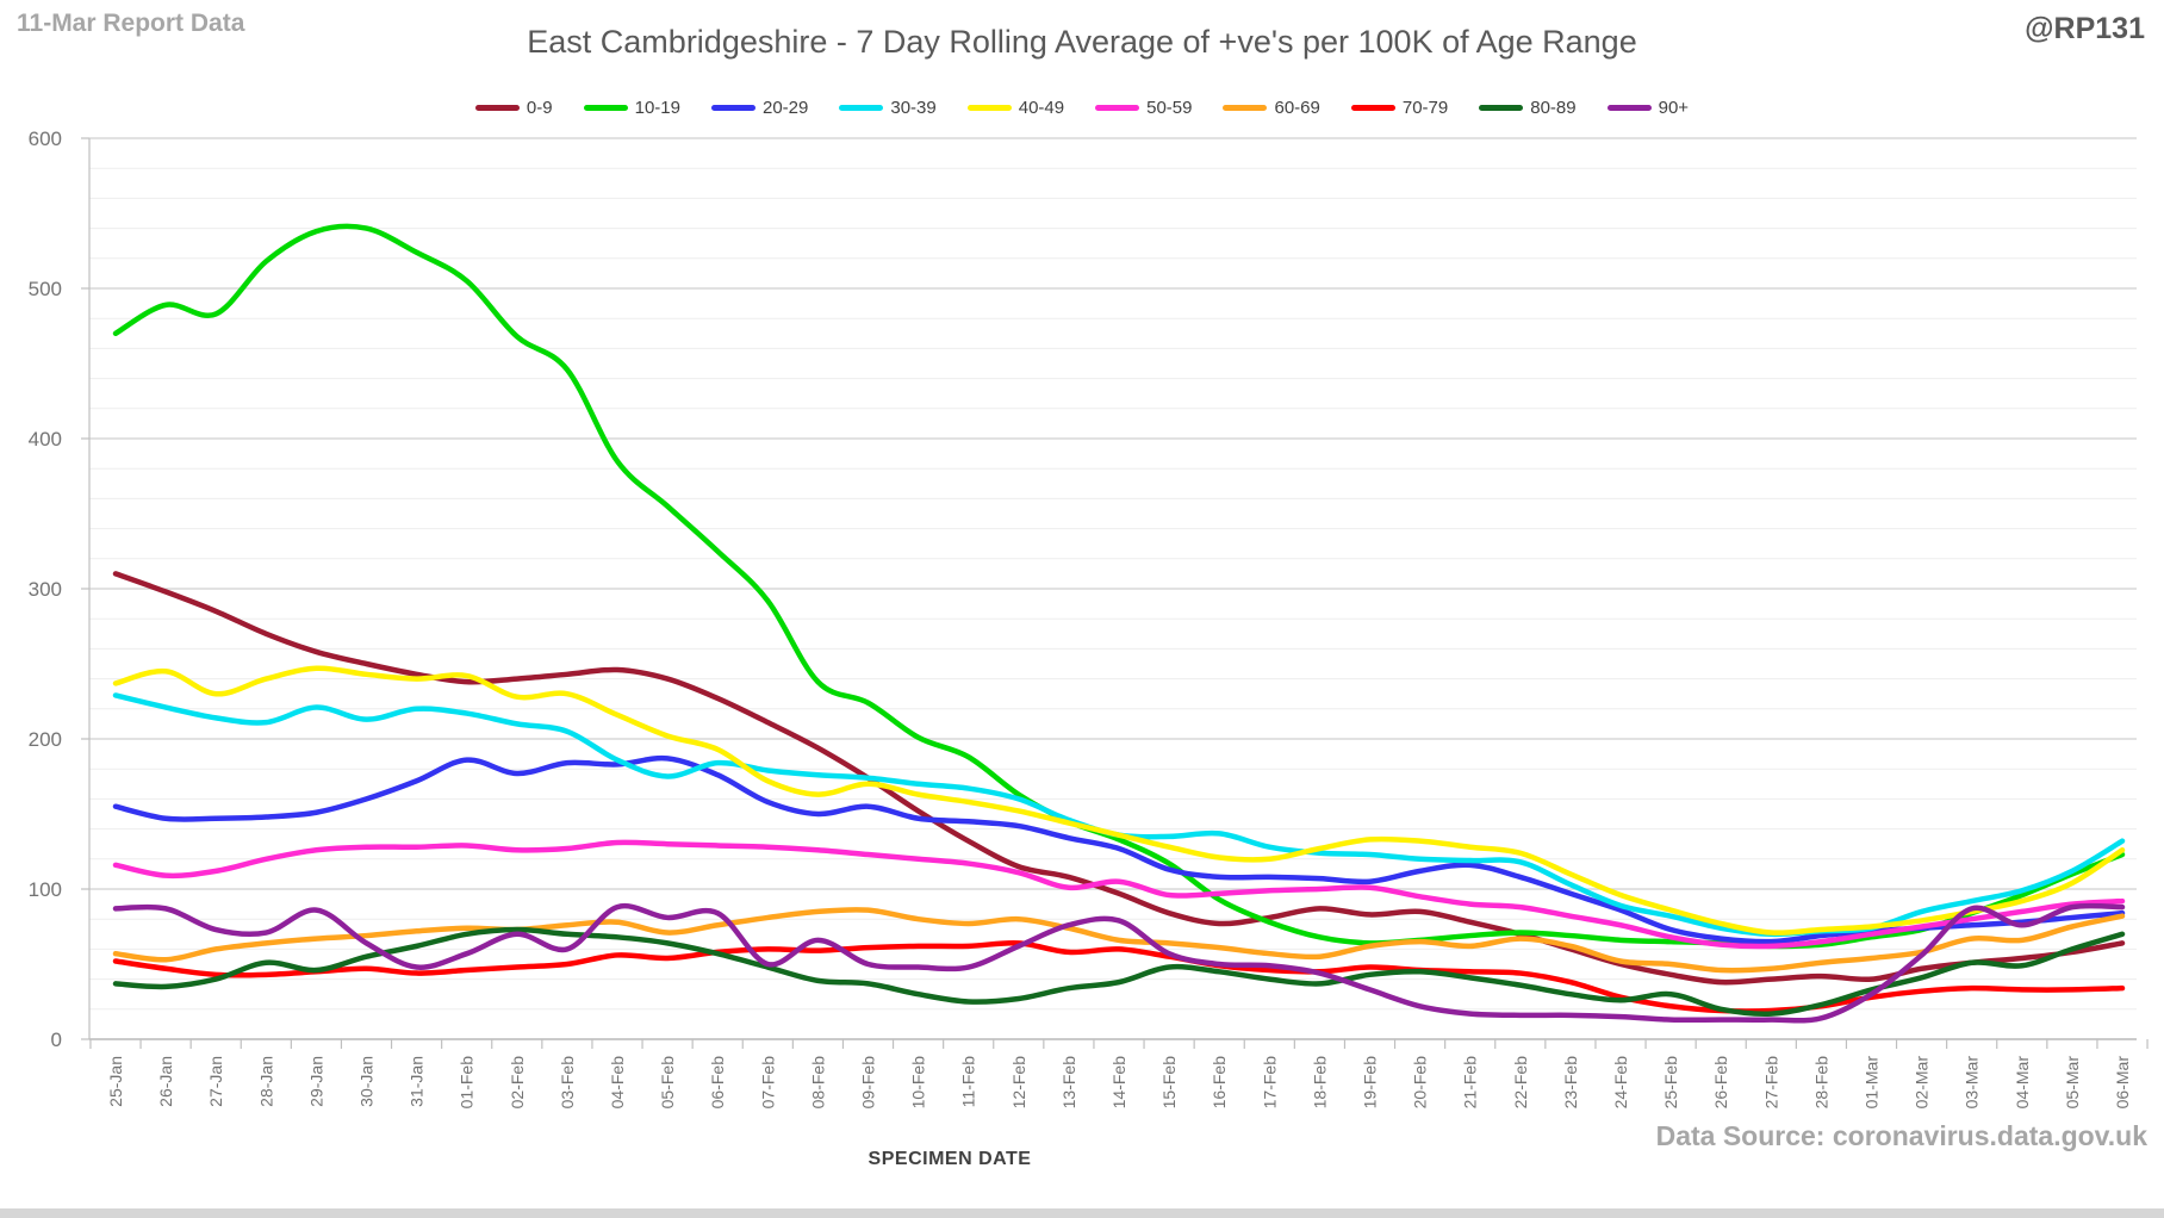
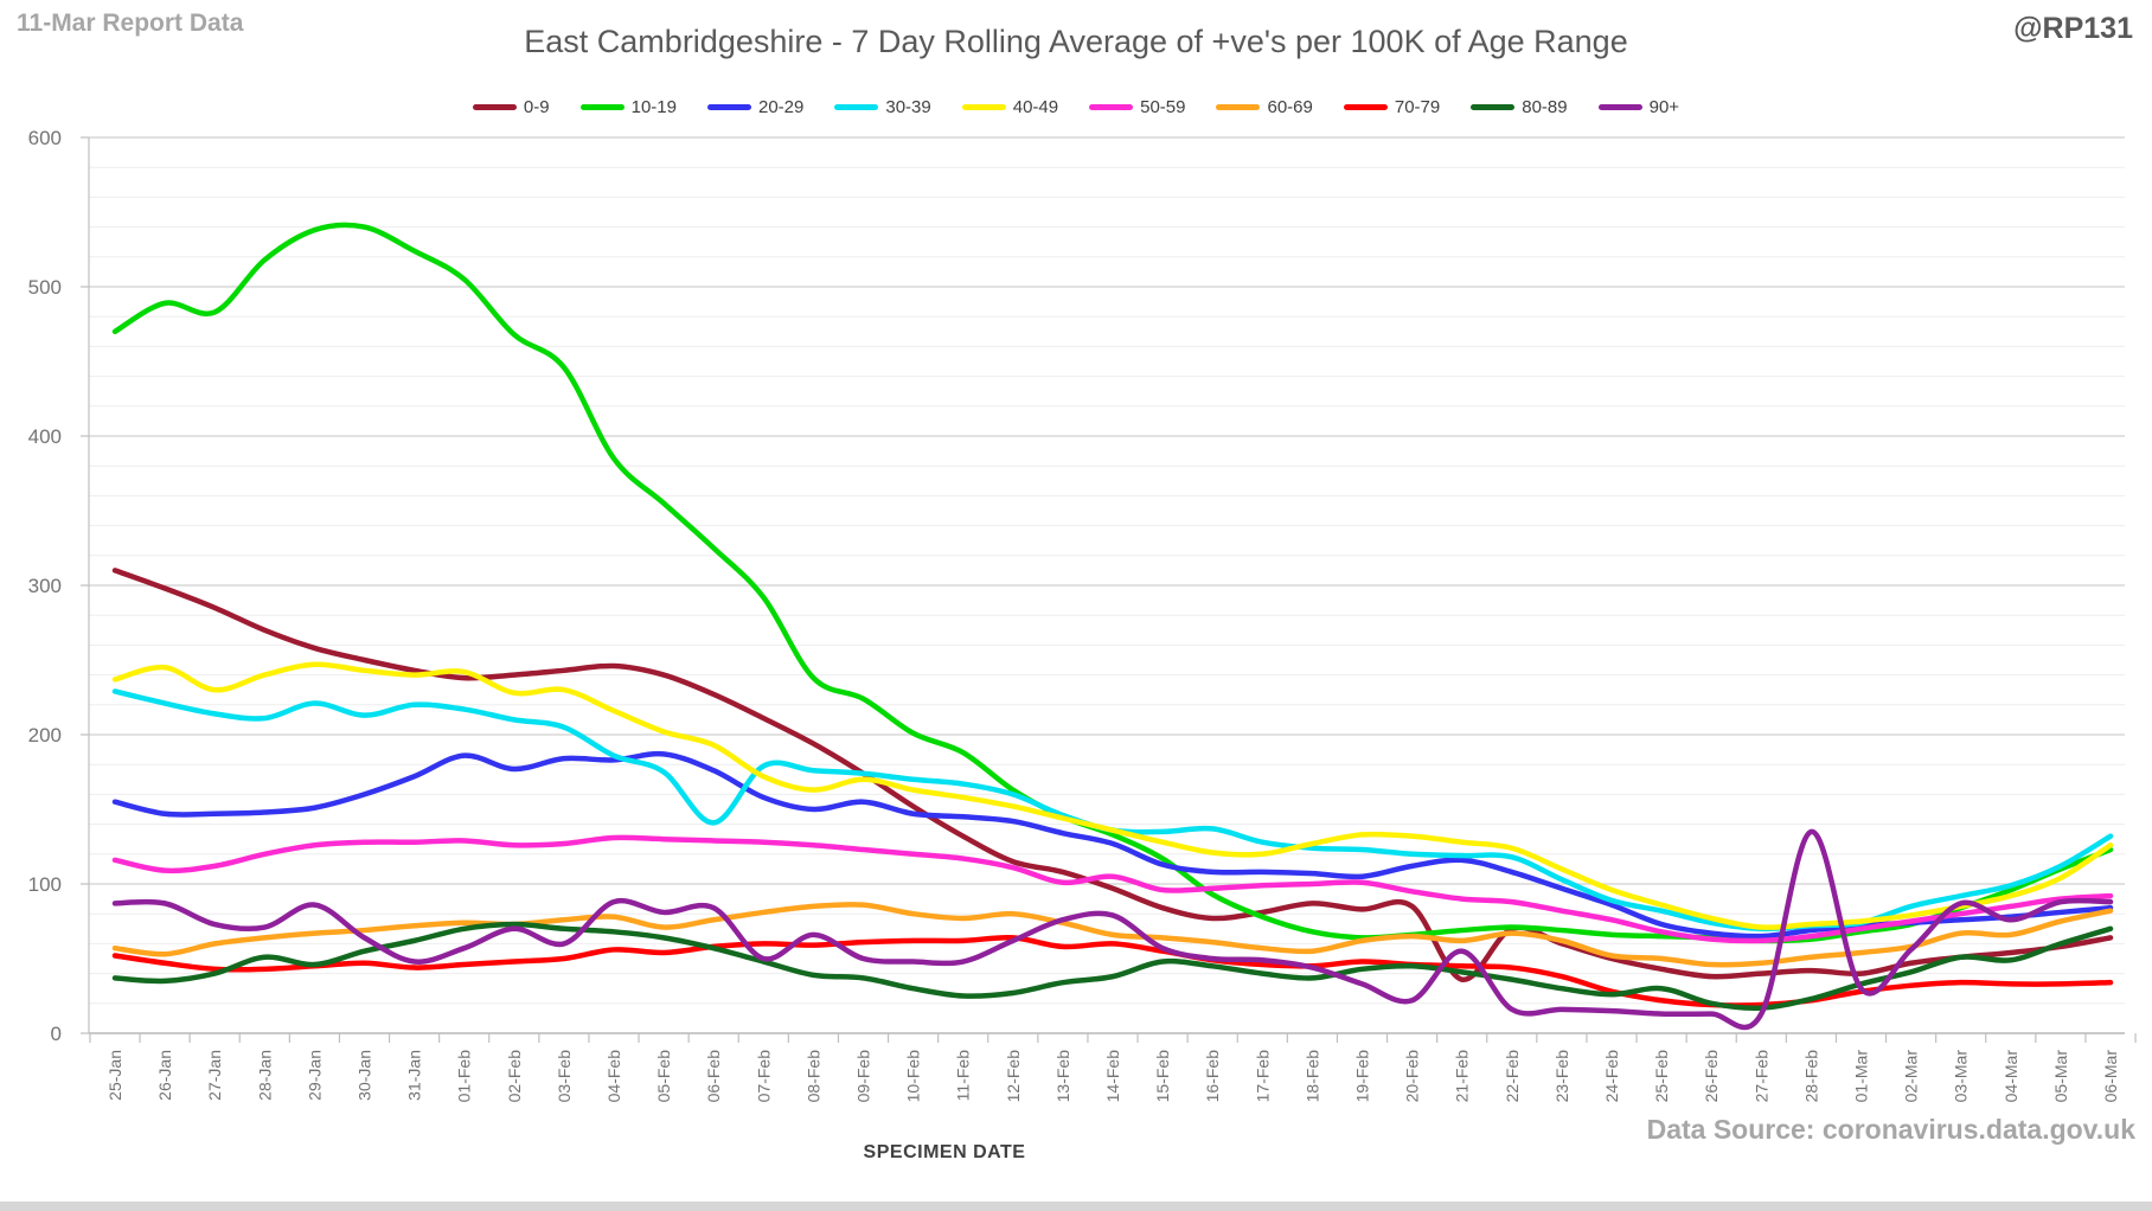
30-39/06-Feb: 184 -> 141
0-9/21-Feb: 78 -> 36
90+/21-Feb: 17 -> 55
90+/28-Feb: 14 -> 135
